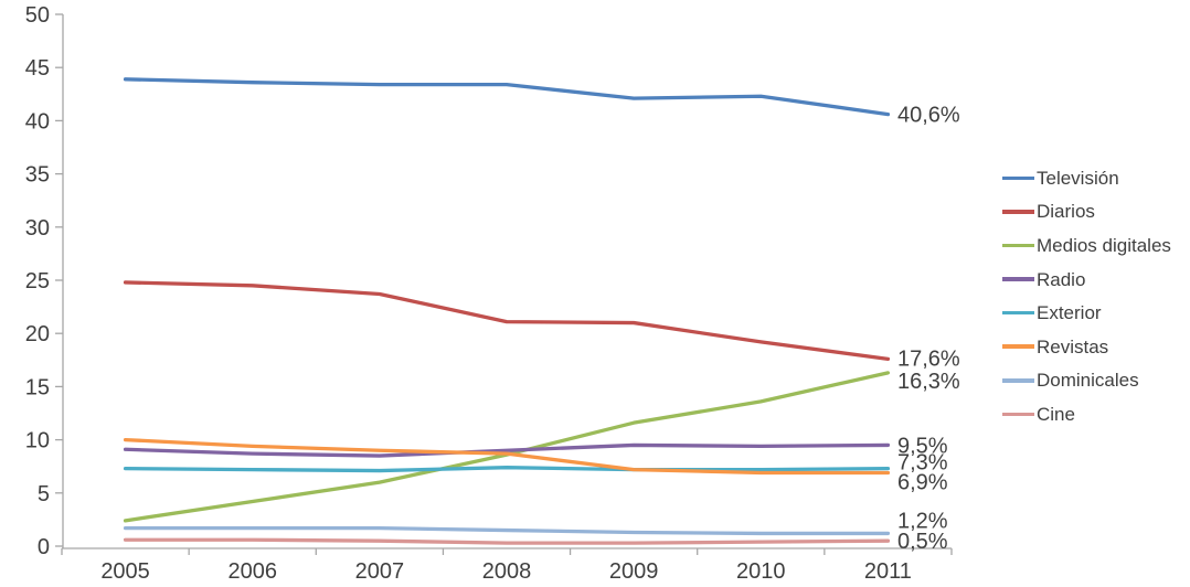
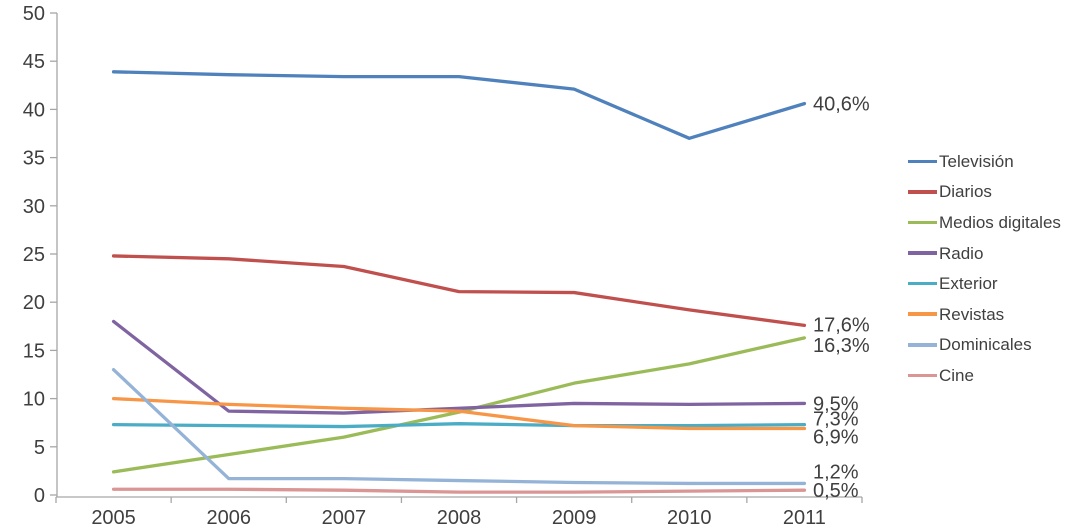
Radio/2005: 9 -> 18
Dominicales/2005: 2 -> 13
Televisión/2010: 42 -> 37
